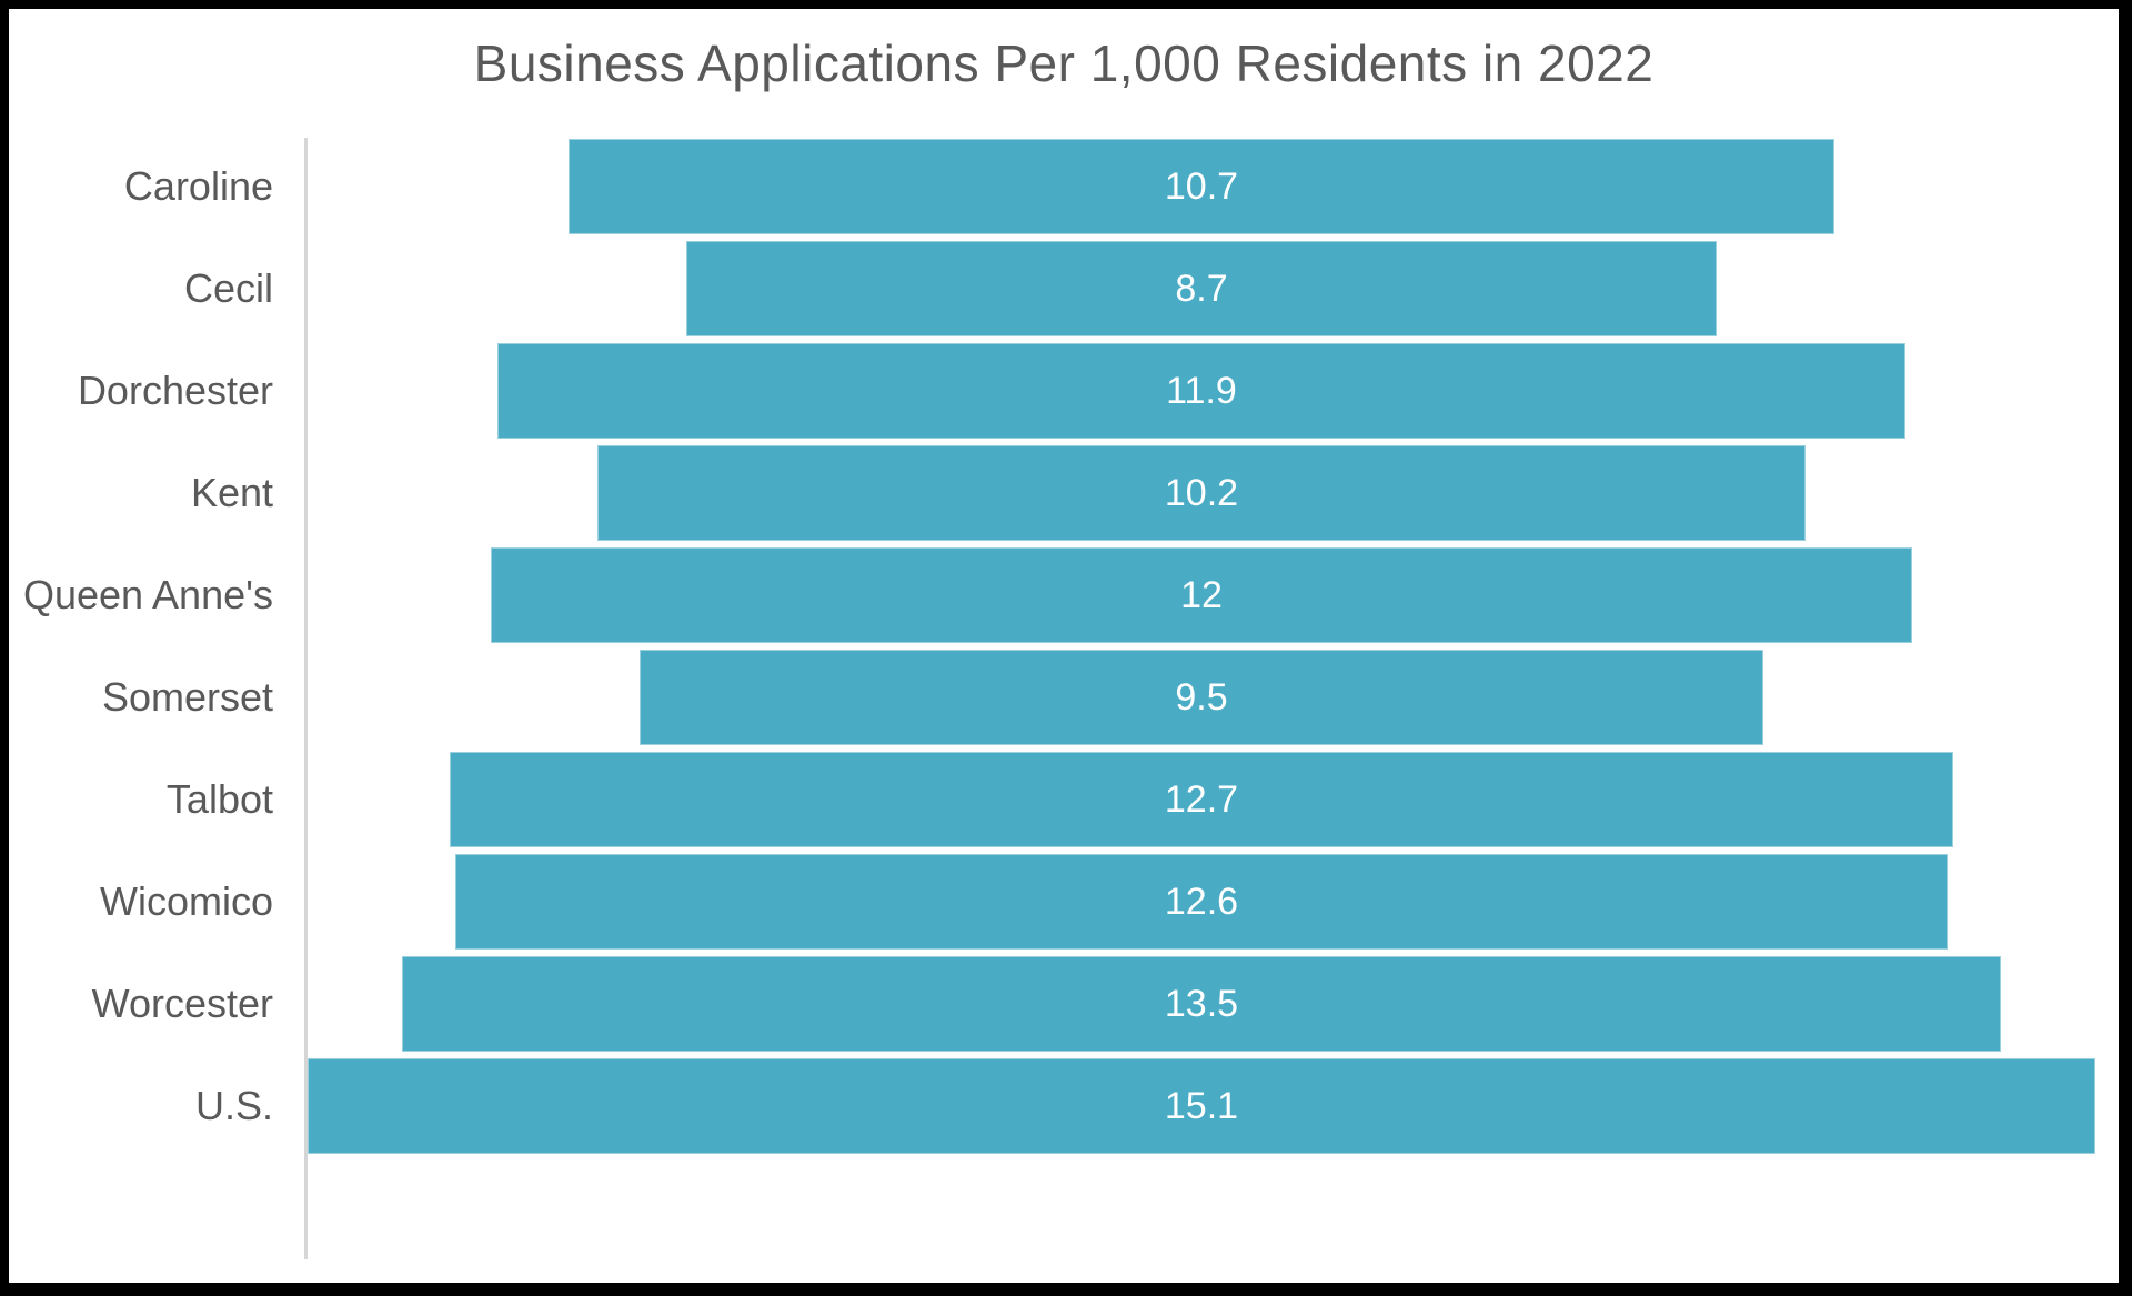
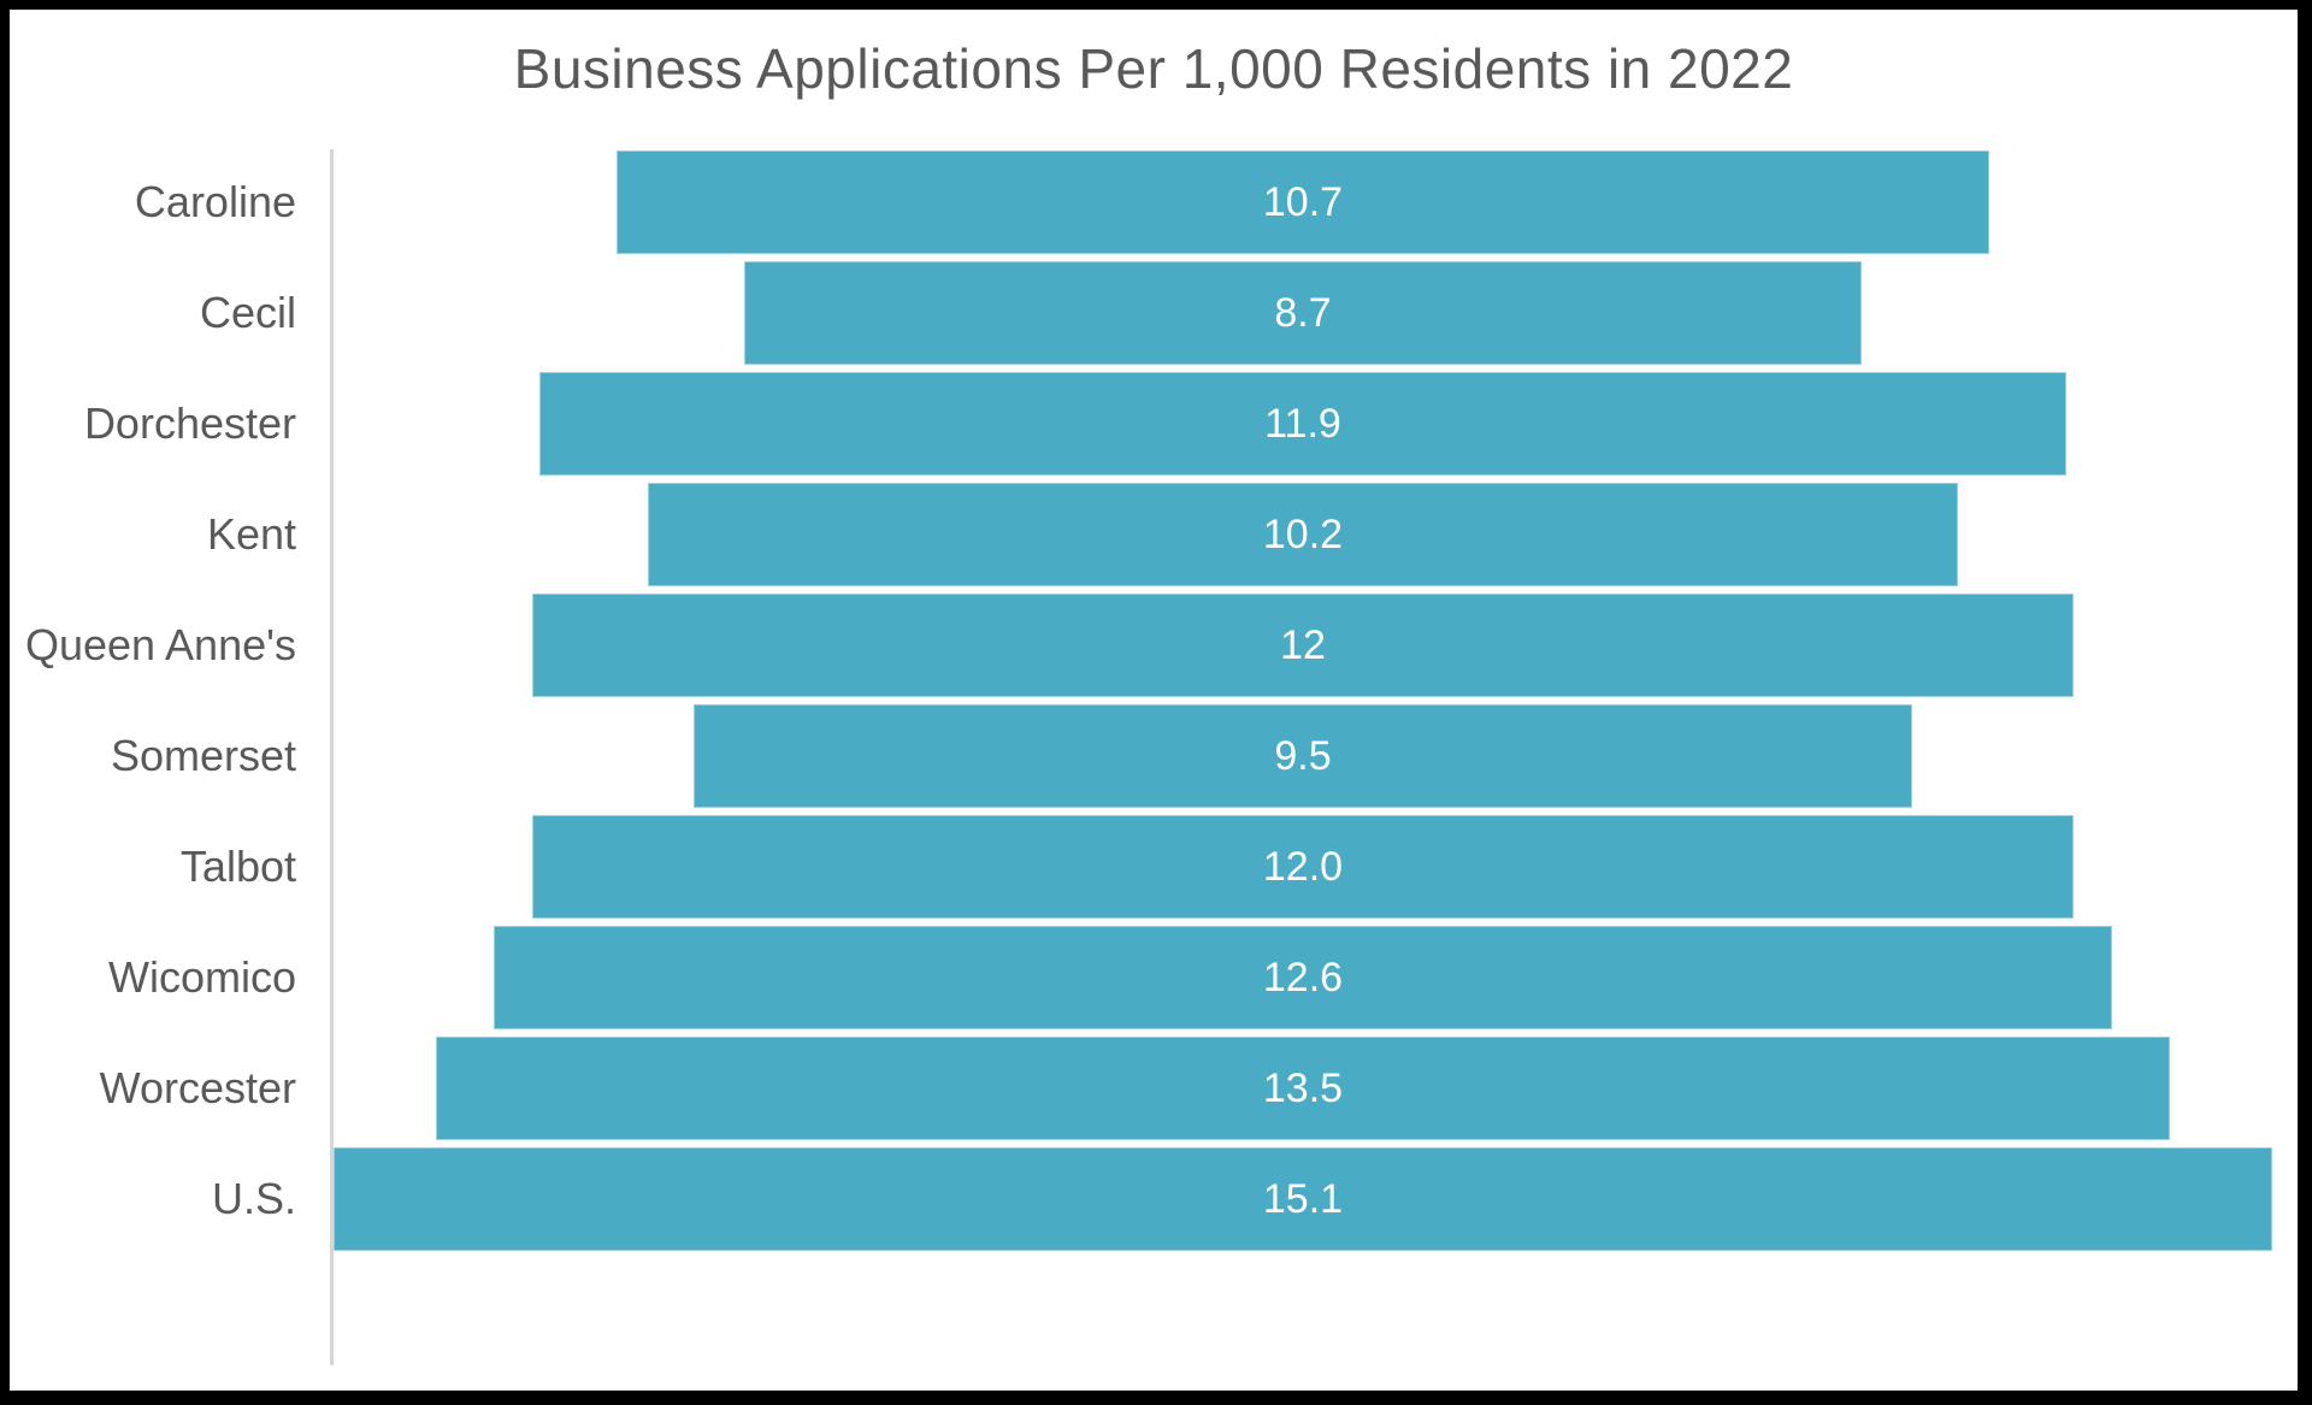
Talbot: 12.7 -> 12.0
